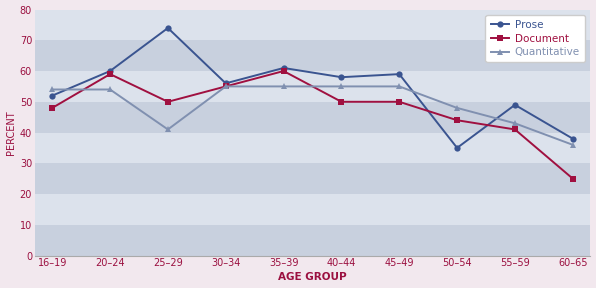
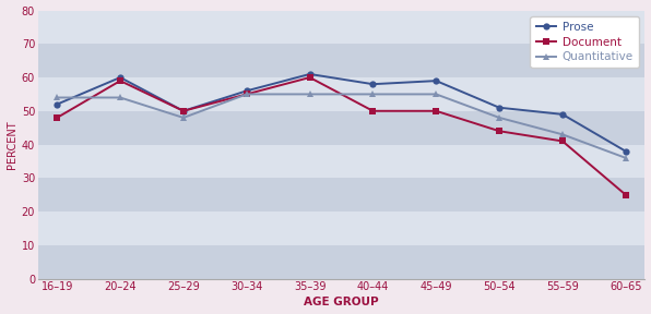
Prose/25–29: 74 -> 50
Quantitative/25–29: 41 -> 48
Prose/50–54: 35 -> 51
